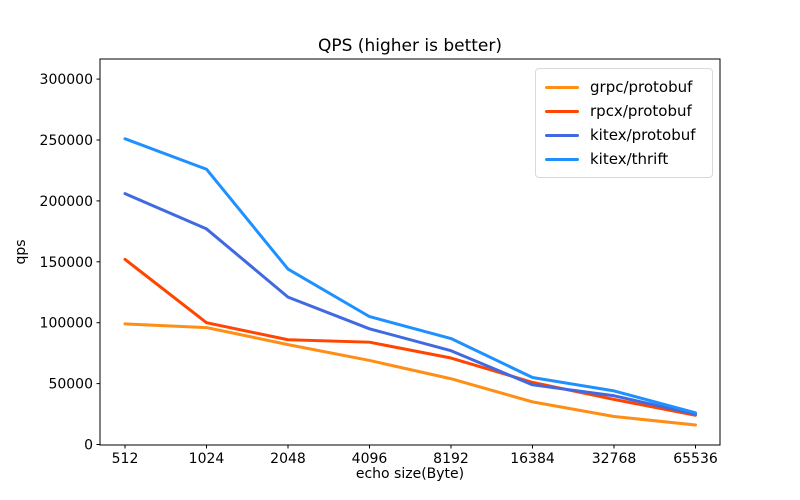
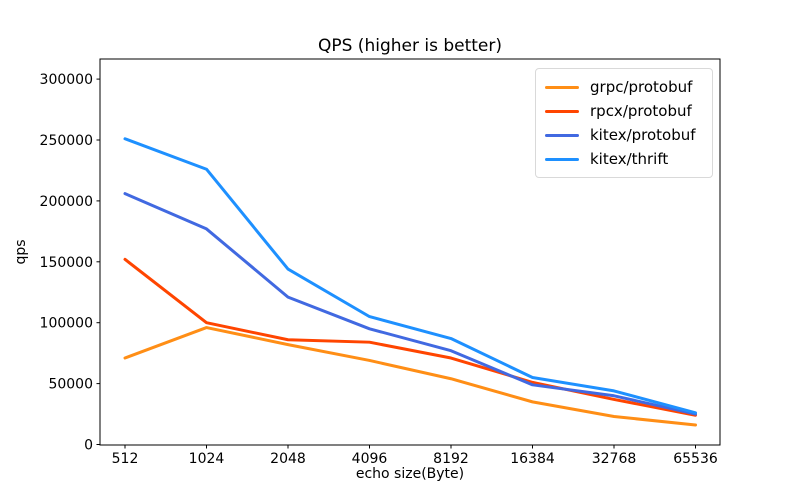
grpc/protobuf/512: 99000 -> 71000
